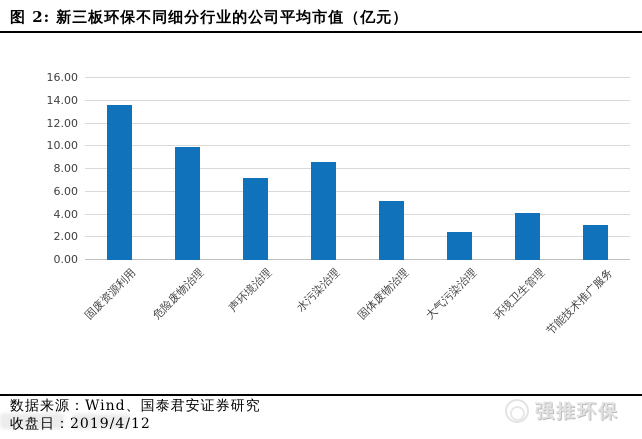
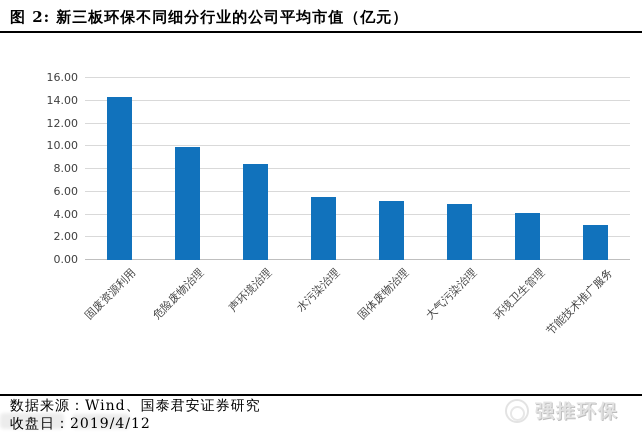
固废资源利用: 13.6 -> 14.3
声环境治理: 7.2 -> 8.4
水污染治理: 8.6 -> 5.5
大气污染治理: 2.5 -> 4.9
